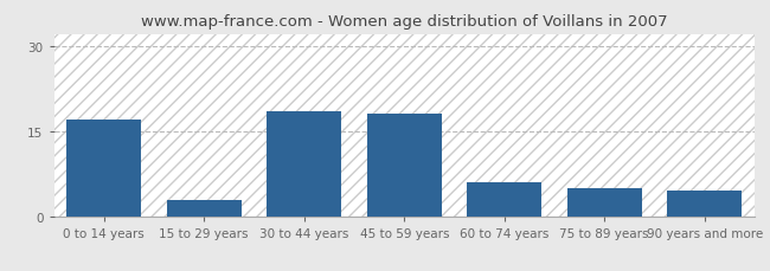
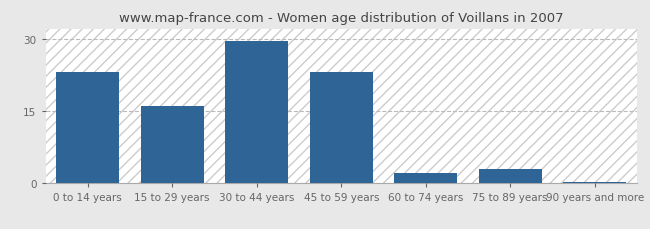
0 to 14 years: 17.0 -> 23.0
15 to 29 years: 3.0 -> 16.0
30 to 44 years: 18.5 -> 29.5
45 to 59 years: 18.0 -> 23.0
60 to 74 years: 6.0 -> 2.0
75 to 89 years: 5.0 -> 3.0
90 years and more: 4.5 -> 0.2
